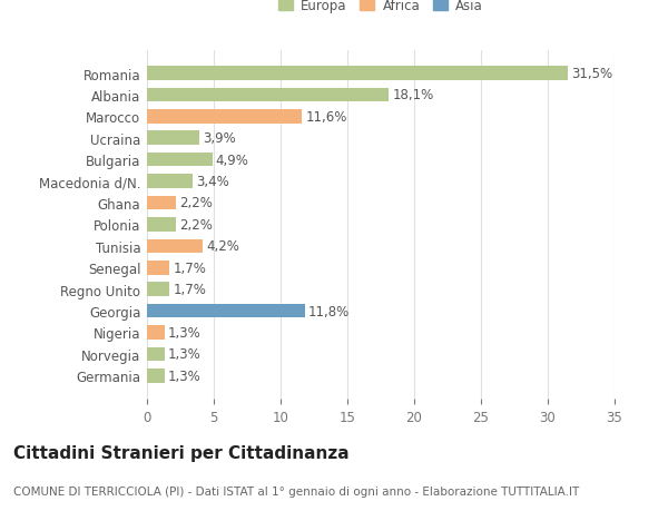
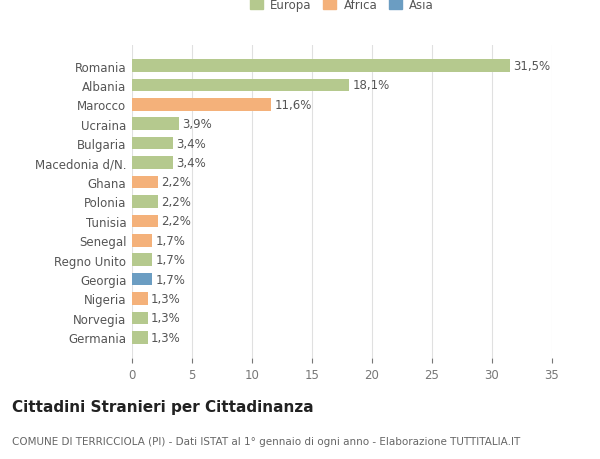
Bulgaria: 4,9% -> 3,4%
Tunisia: 4,2% -> 2,2%
Georgia: 11,8% -> 1,7%
